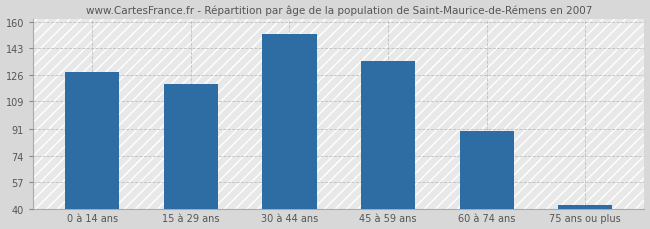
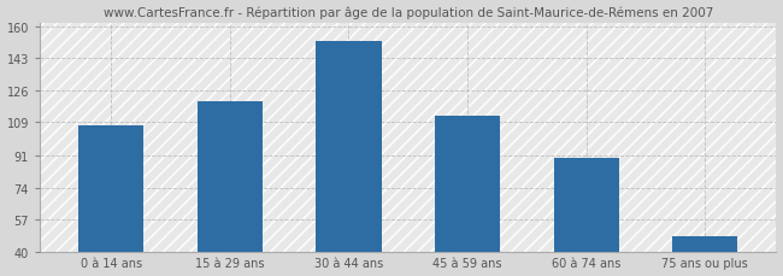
0 à 14 ans: 128 -> 107
45 à 59 ans: 135 -> 112
75 ans ou plus: 42 -> 48
